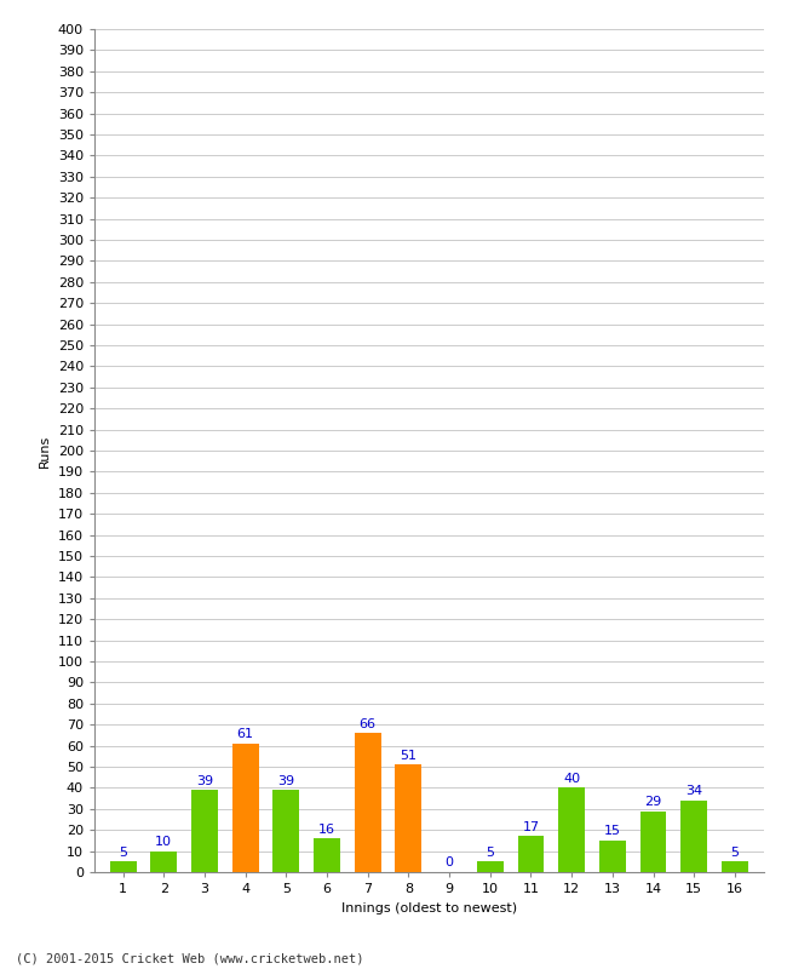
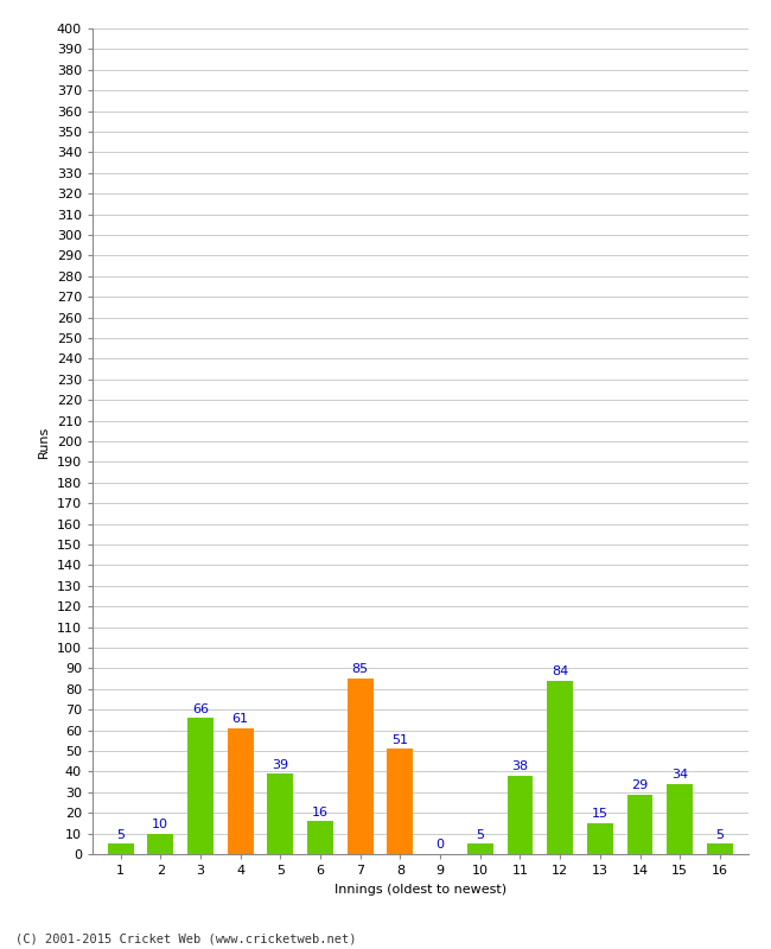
3: 39 -> 66
7: 66 -> 85
11: 17 -> 38
12: 40 -> 84
